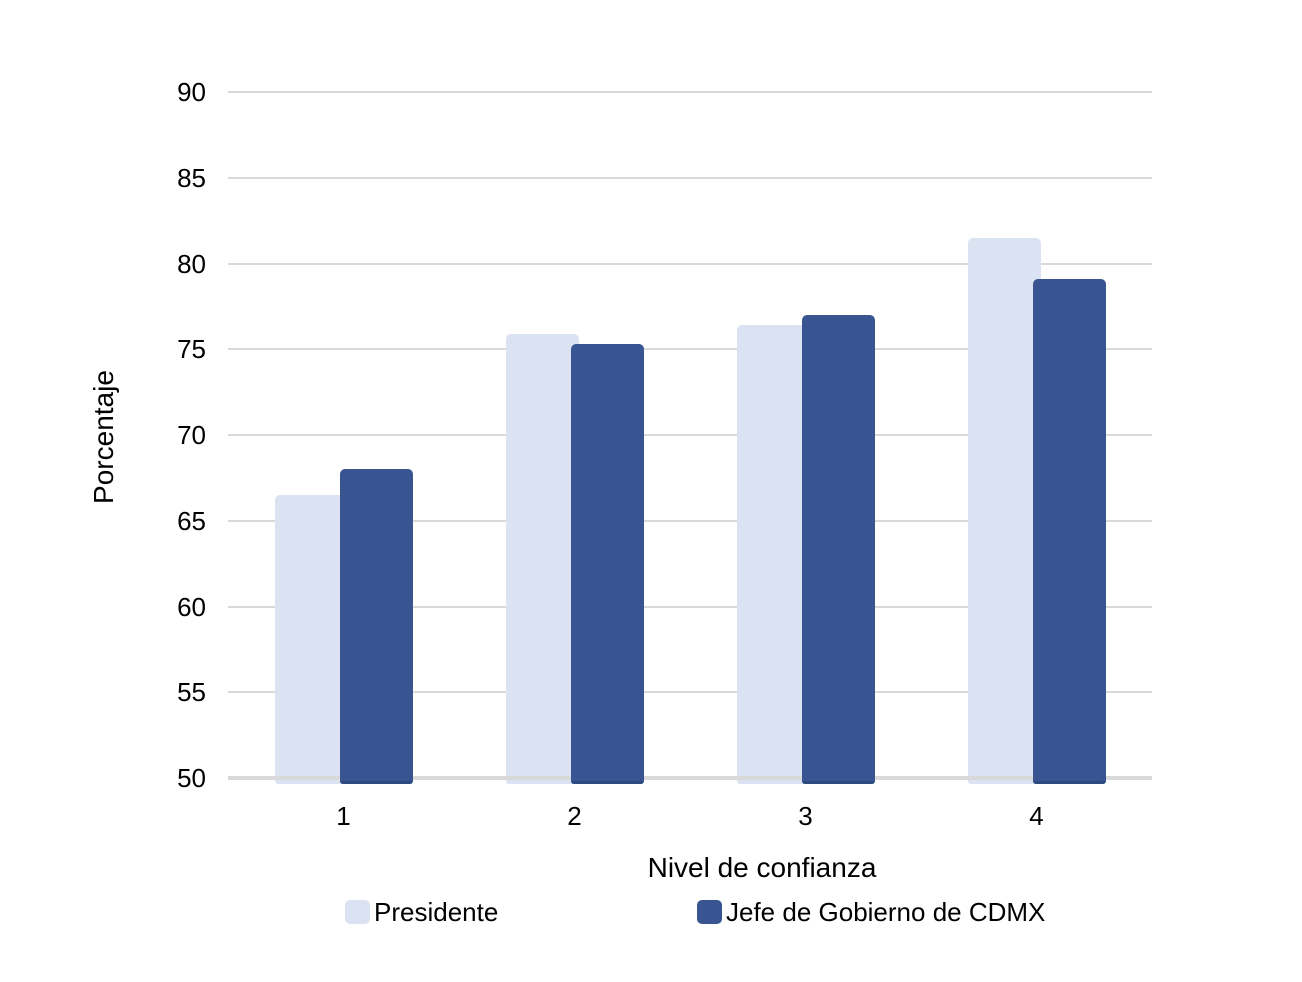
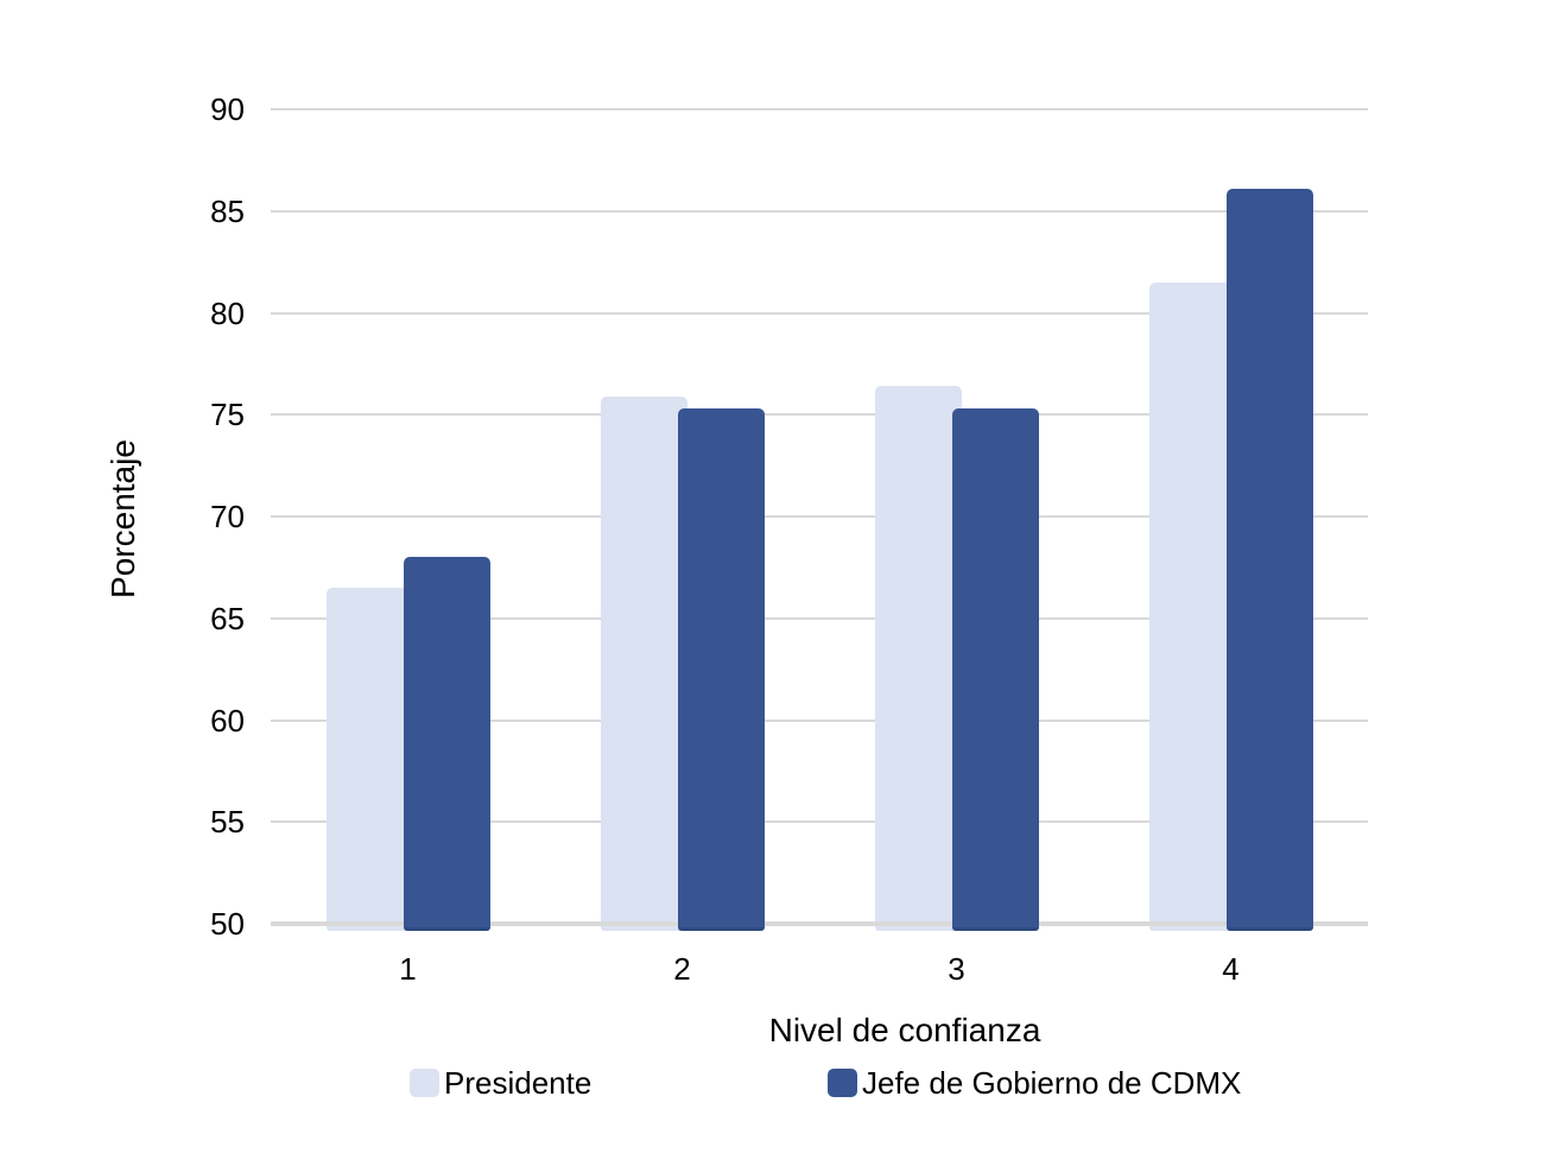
Jefe de Gobierno de CDMX/3: 77.0 -> 75.3
Jefe de Gobierno de CDMX/4: 79.1 -> 86.1
